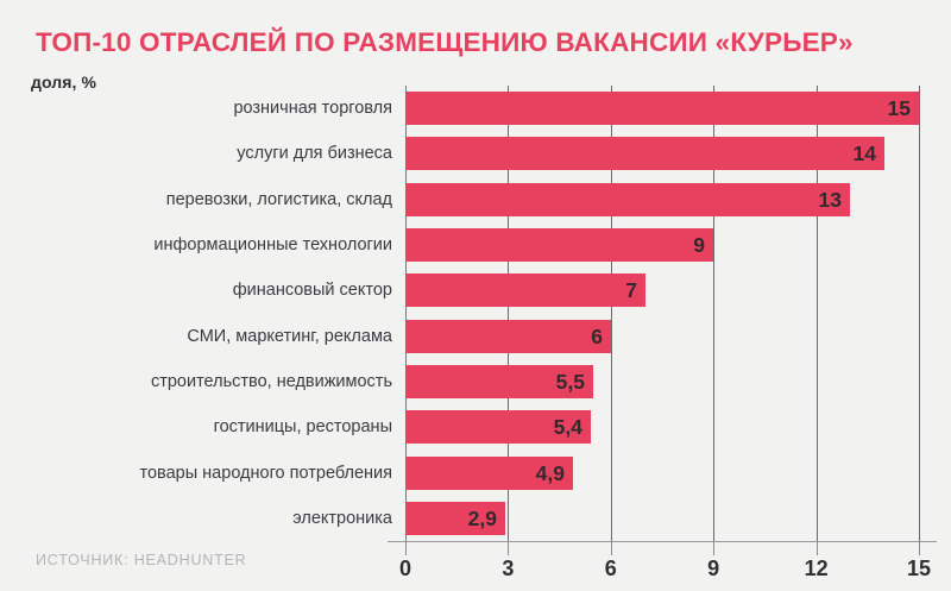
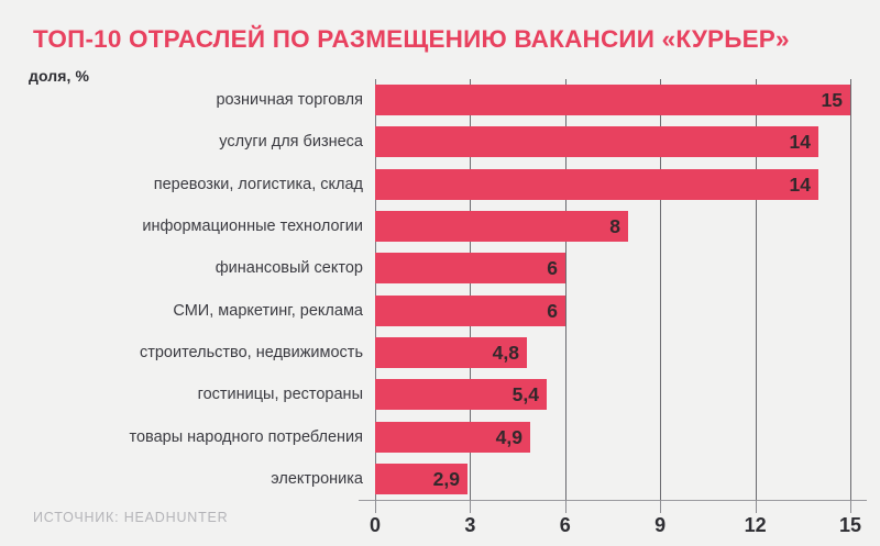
перевозки, логистика, склад: 13 -> 14
информационные технологии: 9 -> 8
финансовый сектор: 7 -> 6
строительство, недвижимость: 5,5 -> 4,8
